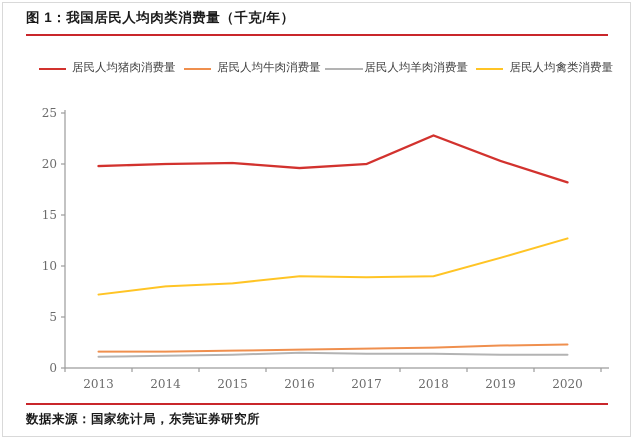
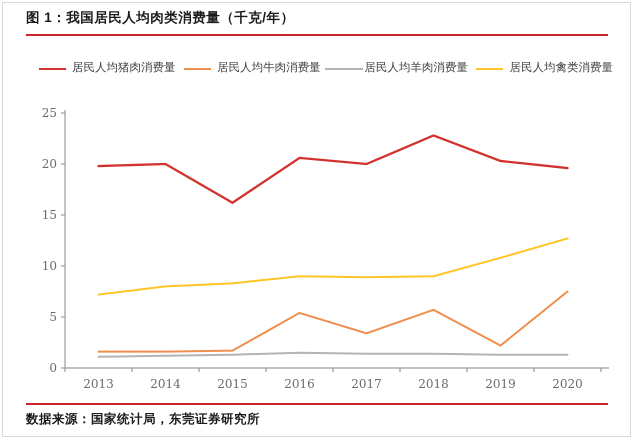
居民人均猪肉消费量/2015: 20.1 -> 16.2
居民人均猪肉消费量/2016: 19.6 -> 20.6
居民人均牛肉消费量/2016: 1.8 -> 5.4
居民人均牛肉消费量/2017: 1.9 -> 3.4
居民人均牛肉消费量/2018: 2.0 -> 5.7
居民人均猪肉消费量/2020: 18.2 -> 19.6
居民人均牛肉消费量/2020: 2.3 -> 7.5
